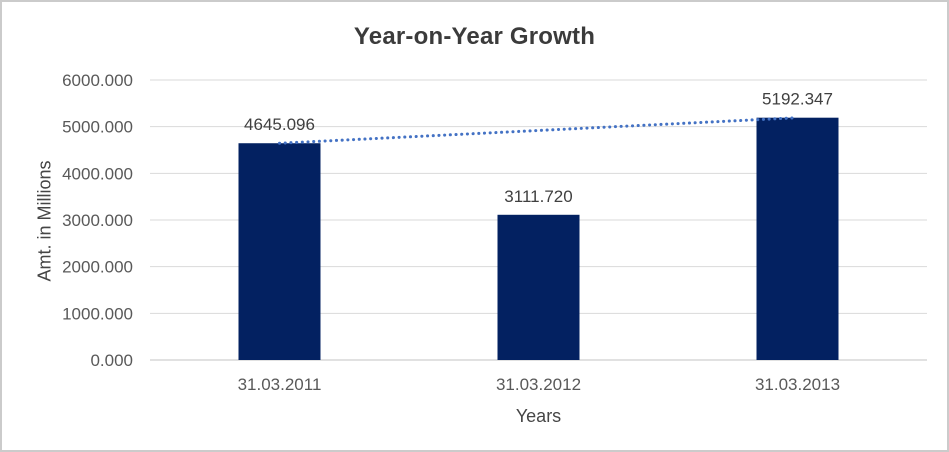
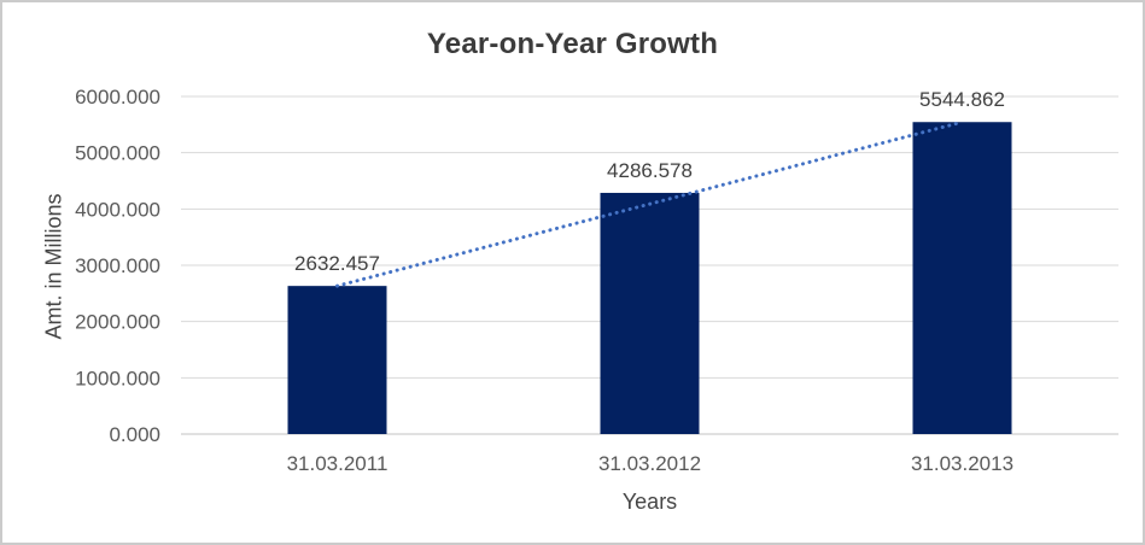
31.03.2011: 4645.096 -> 2632.457
31.03.2012: 3111.720 -> 4286.578
31.03.2013: 5192.347 -> 5544.862
